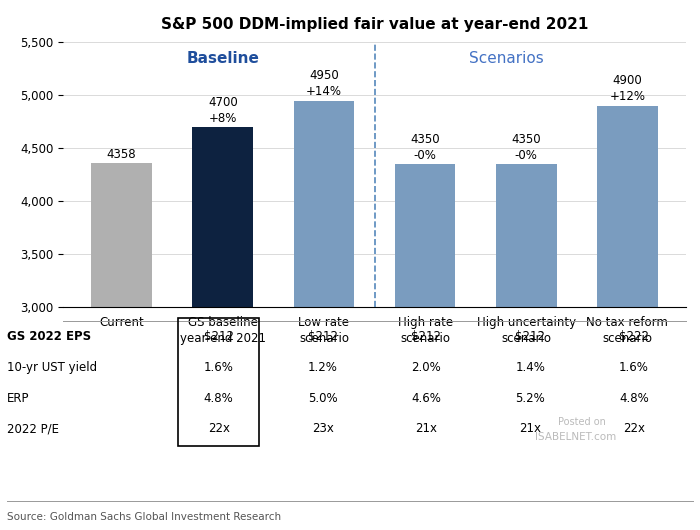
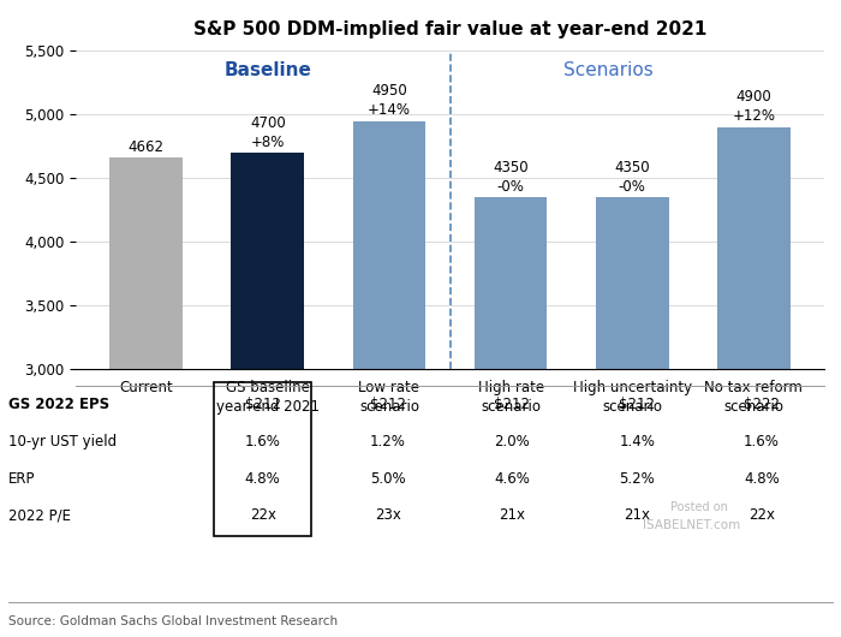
Current: 4358 -> 4662
